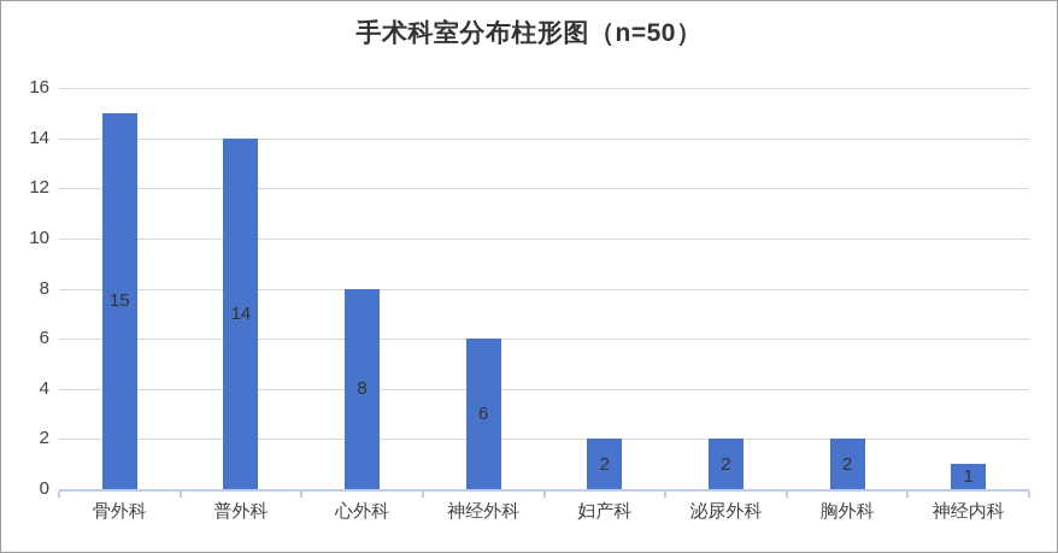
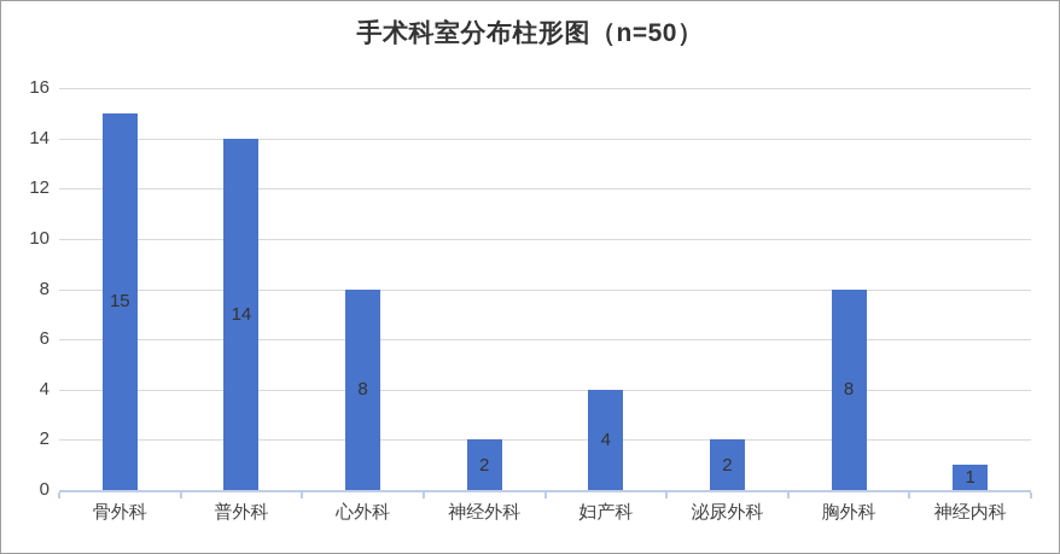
神经外科: 6 -> 2
妇产科: 2 -> 4
胸外科: 2 -> 8
